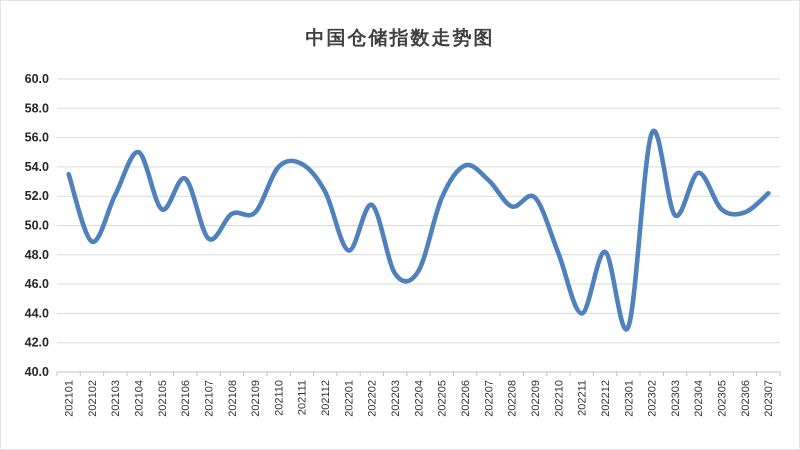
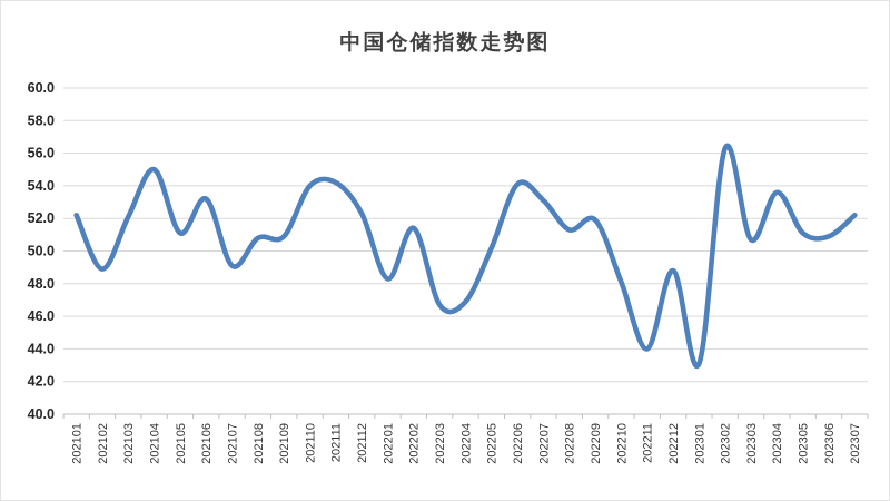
202101: 53.5 -> 52.2
202205: 51.9 -> 50.2
202212: 48.2 -> 48.8
